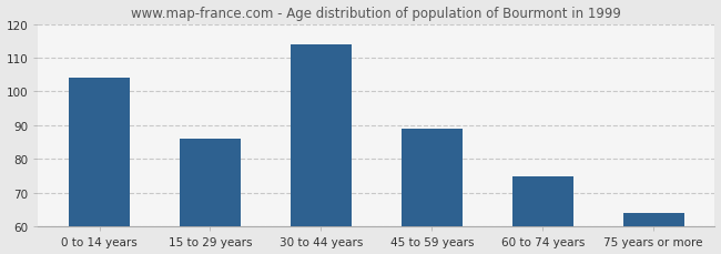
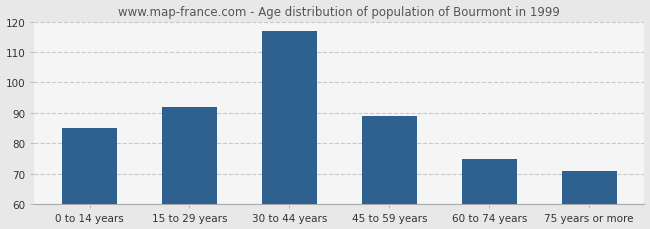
0 to 14 years: 104 -> 85
15 to 29 years: 86 -> 92
30 to 44 years: 114 -> 117
75 years or more: 64 -> 71
